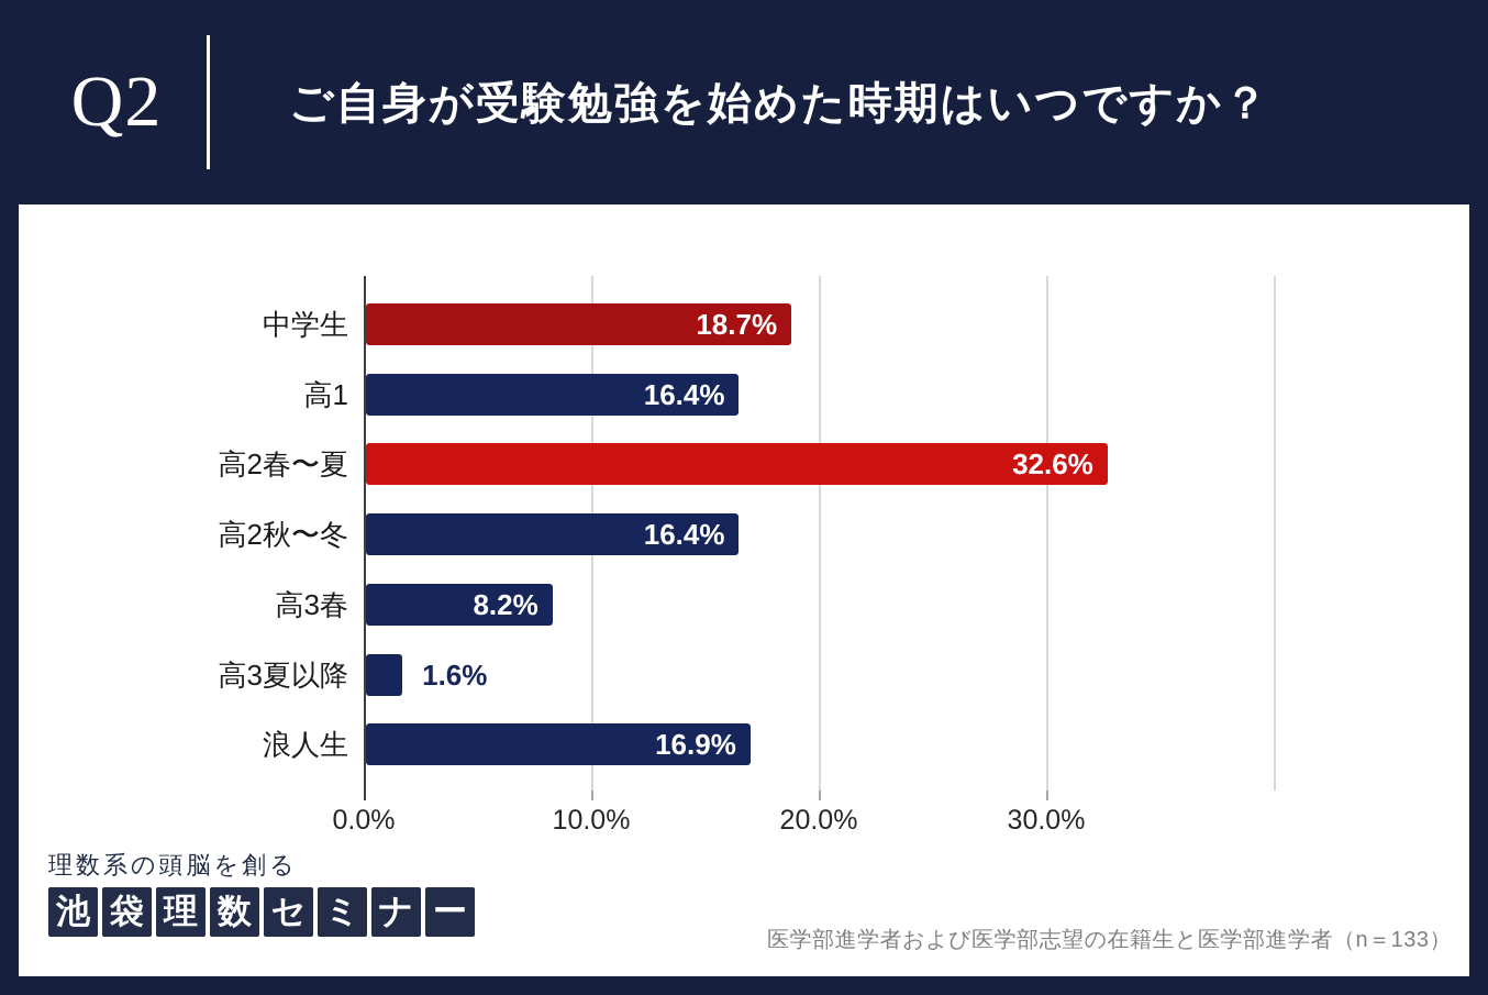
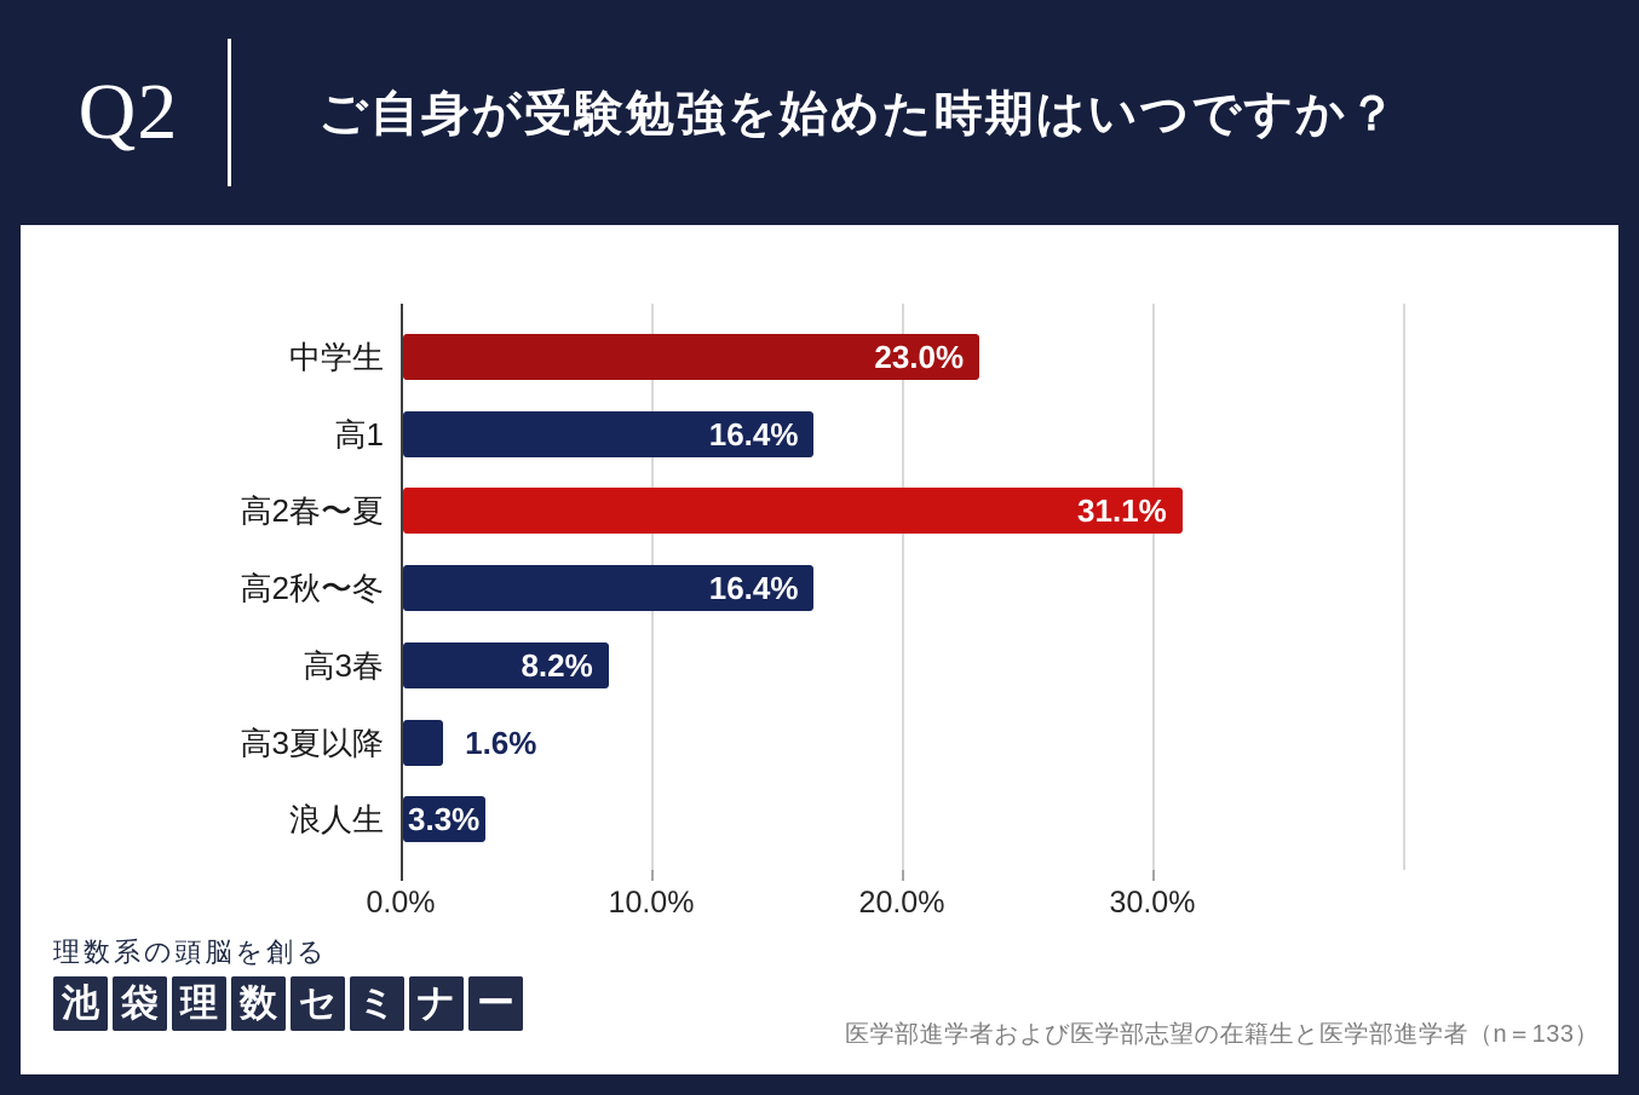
中学生: 18.7% -> 23.0%
高2春〜夏: 32.6% -> 31.1%
浪人生: 16.9% -> 3.3%
